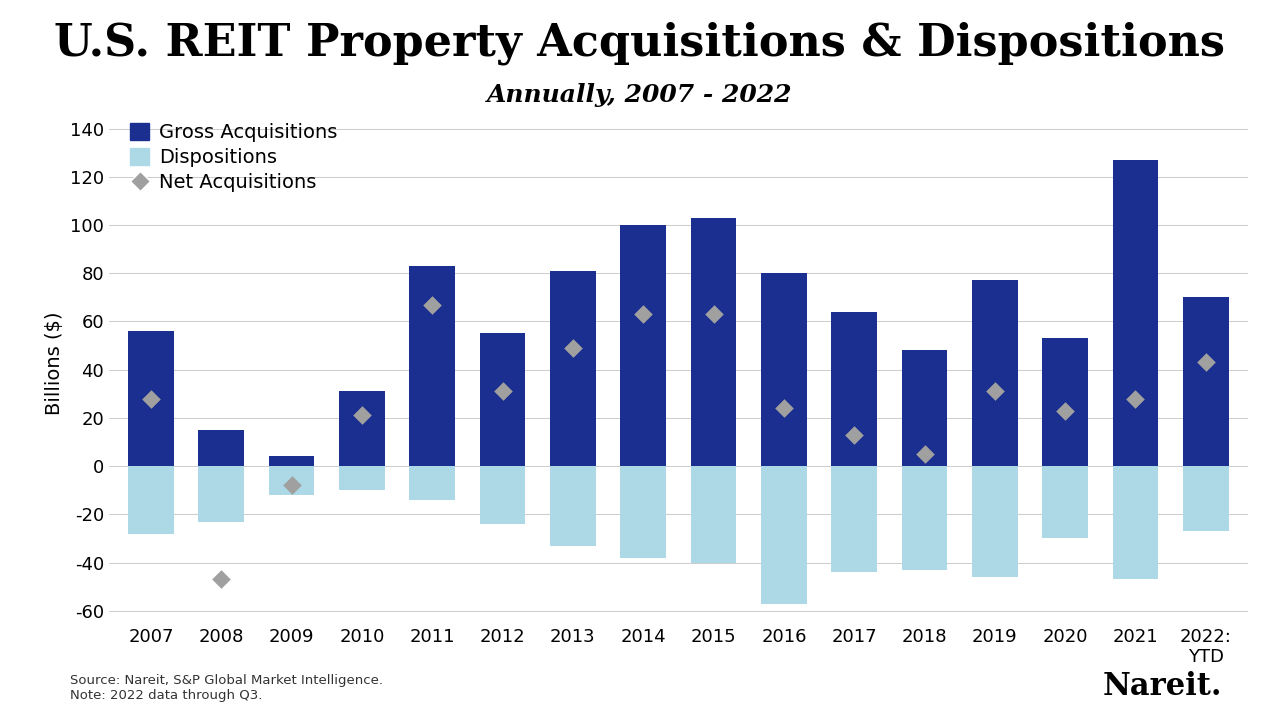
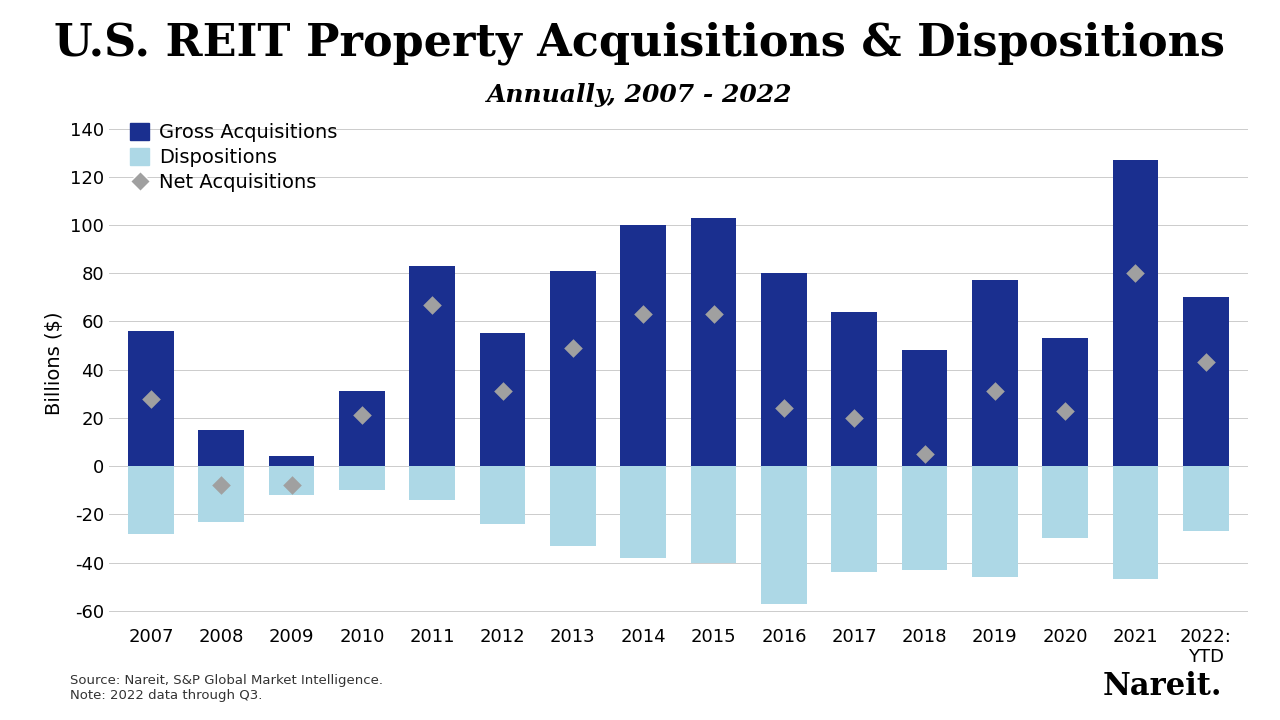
Net Acquisitions/2008: -47 -> -8
Net Acquisitions/2017: 13 -> 20
Net Acquisitions/2021: 28 -> 80
